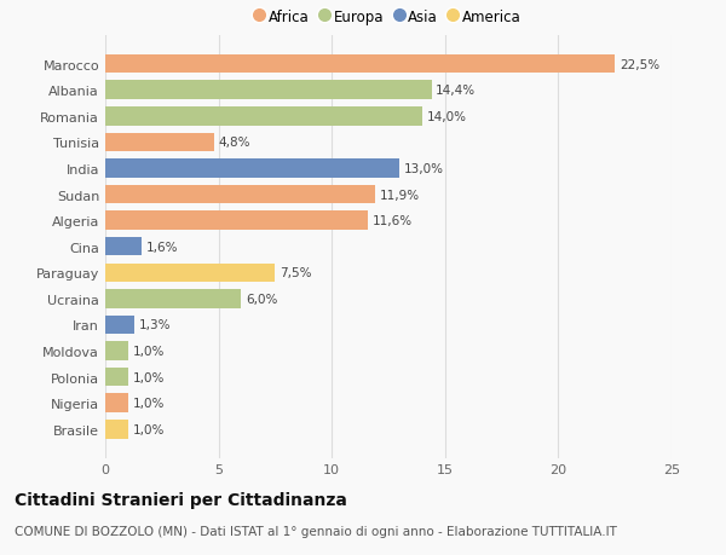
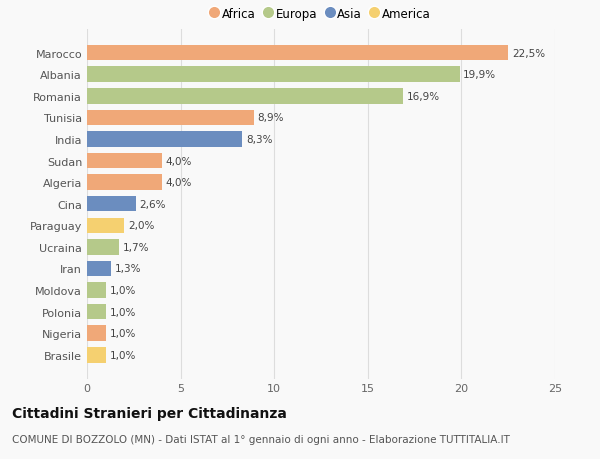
Albania: 14,4% -> 19,9%
Romania: 14,0% -> 16,9%
Tunisia: 4,8% -> 8,9%
India: 13,0% -> 8,3%
Sudan: 11,9% -> 4,0%
Algeria: 11,6% -> 4,0%
Cina: 1,6% -> 2,6%
Paraguay: 7,5% -> 2,0%
Ucraina: 6,0% -> 1,7%
